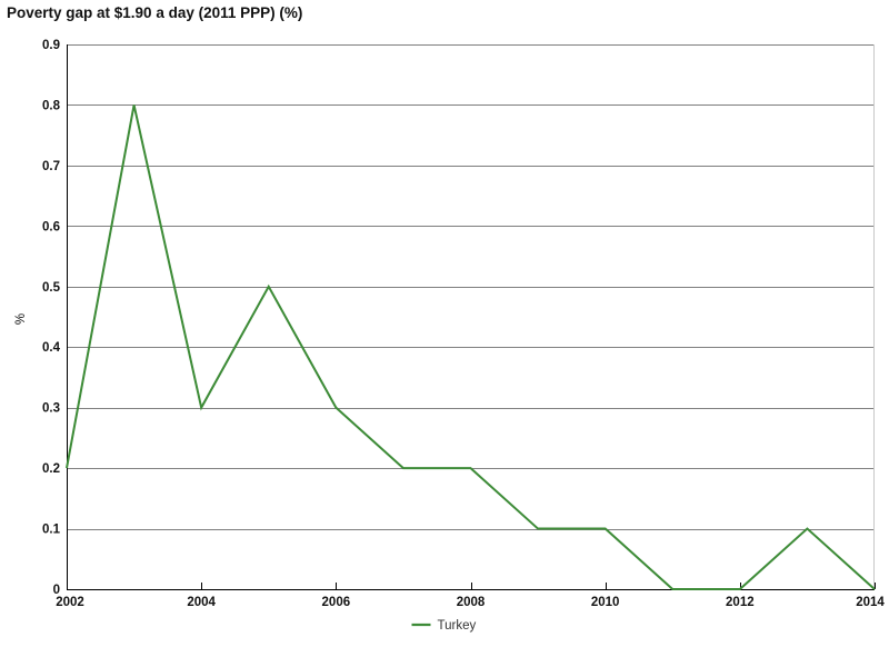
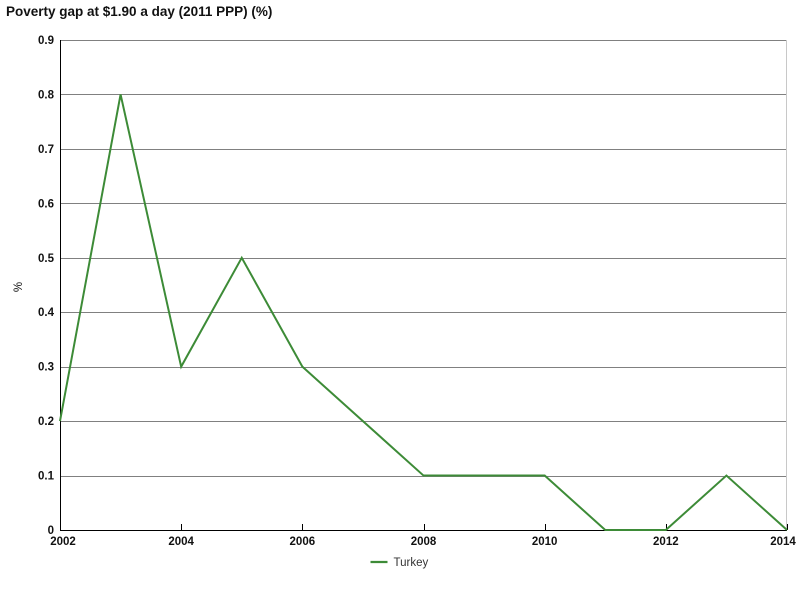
2008: 0.2 -> 0.1
